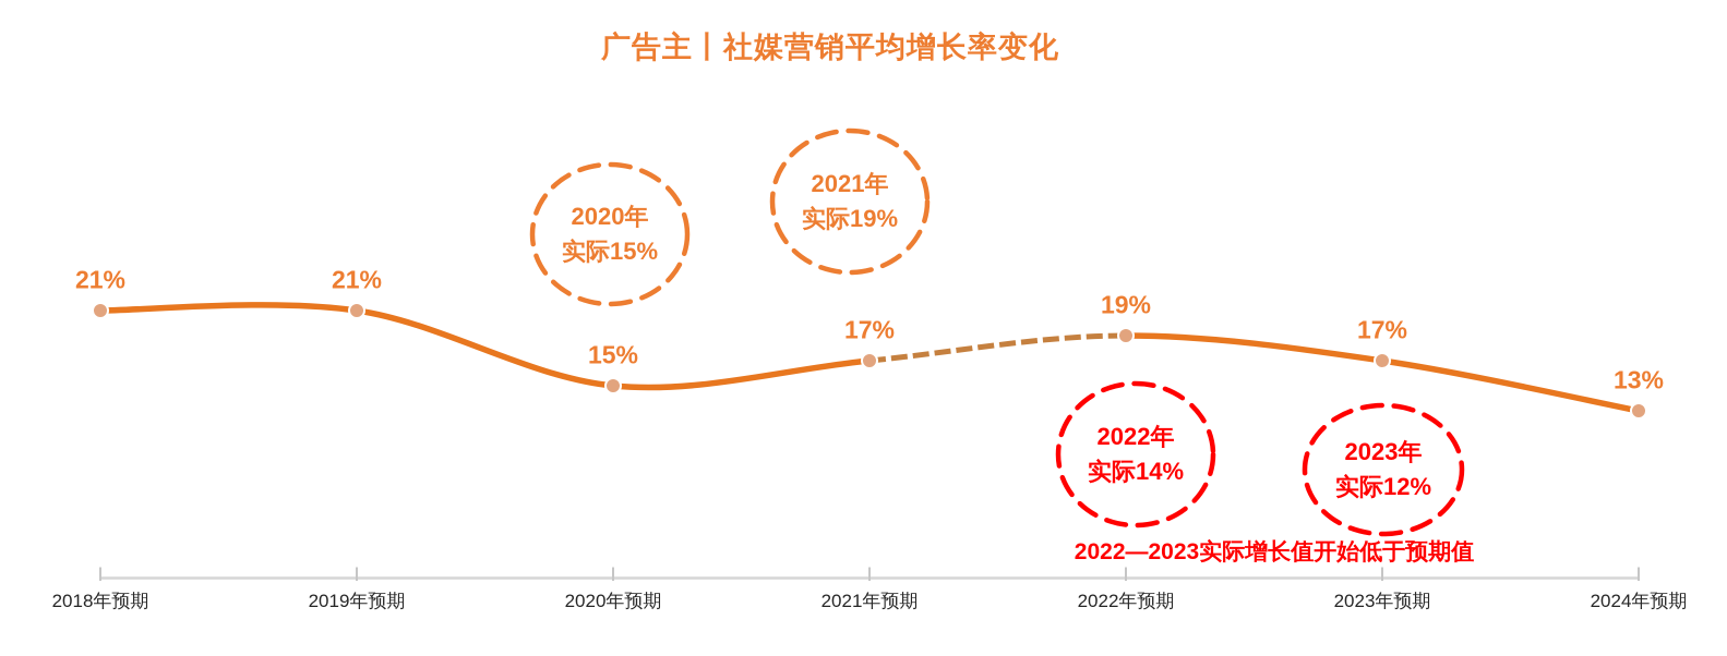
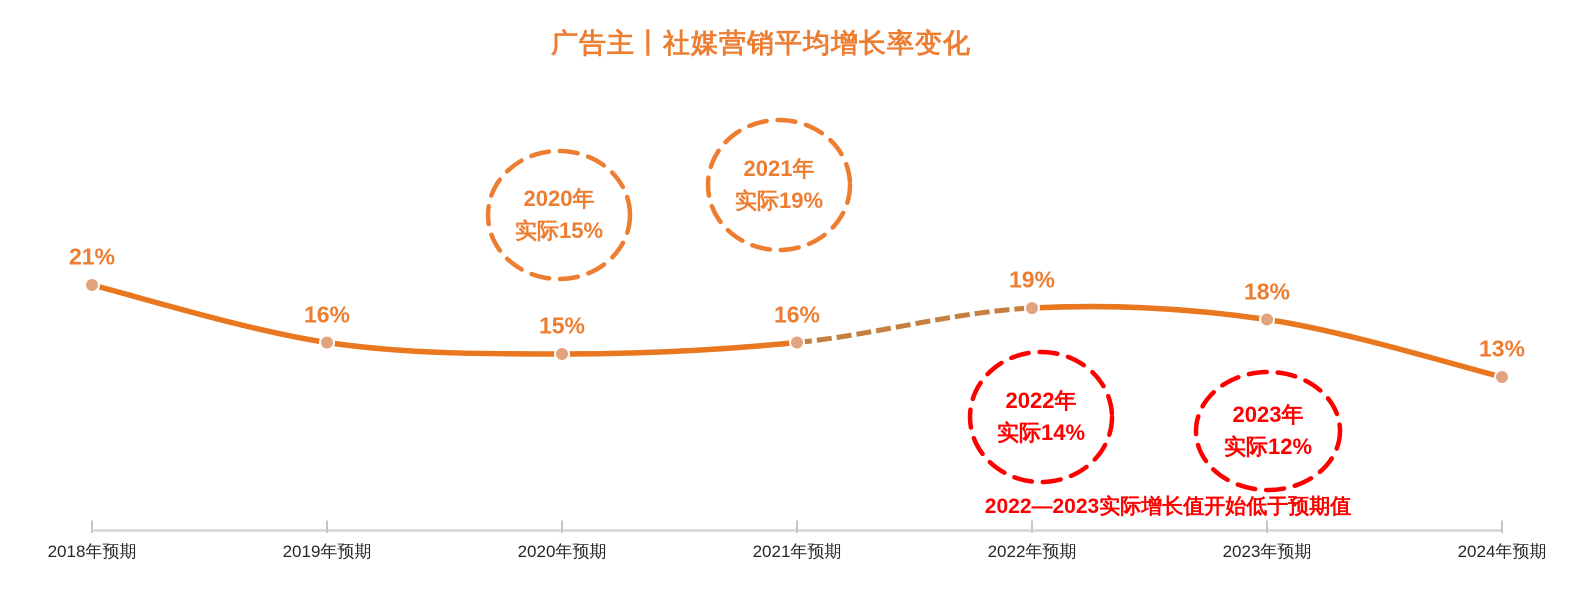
2019年预期: 21% -> 16%
2021年预期: 17% -> 16%
2023年预期: 17% -> 18%
